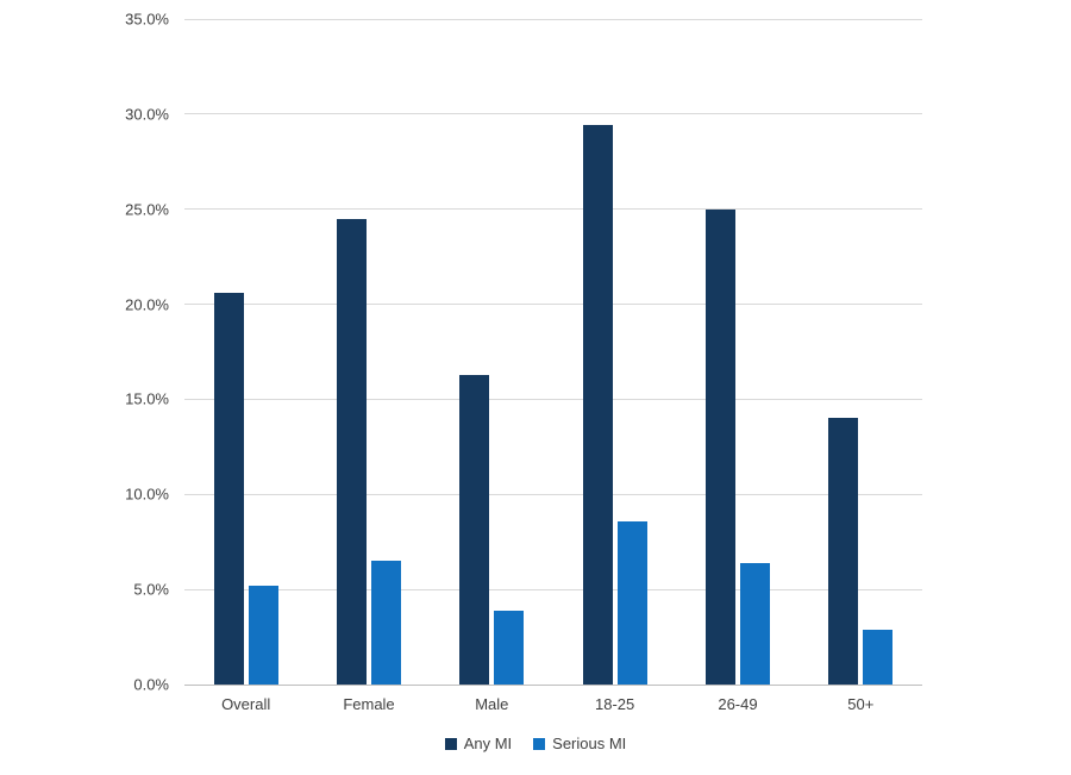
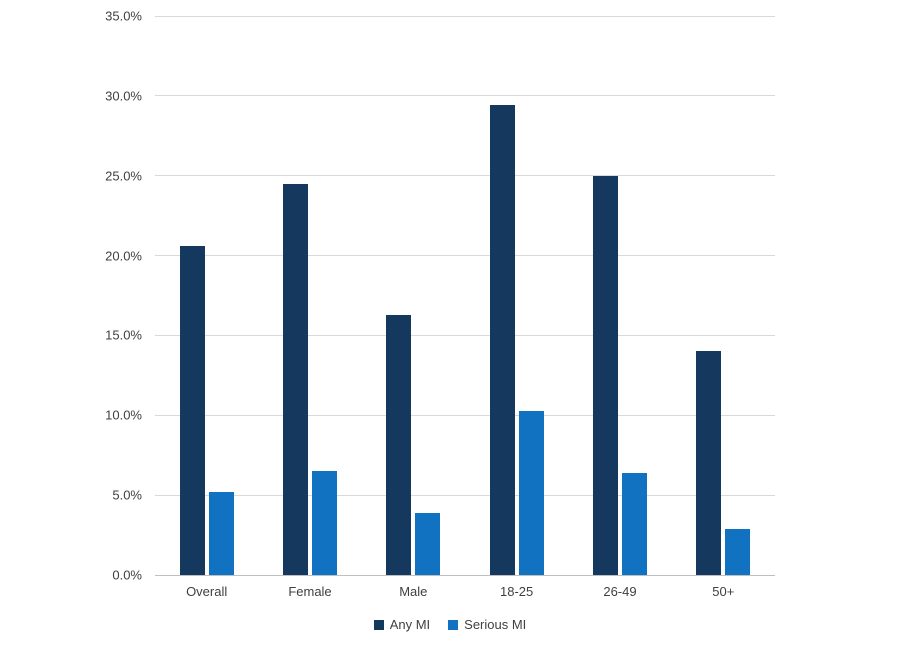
Serious MI/18-25: 8.6% -> 10.3%
